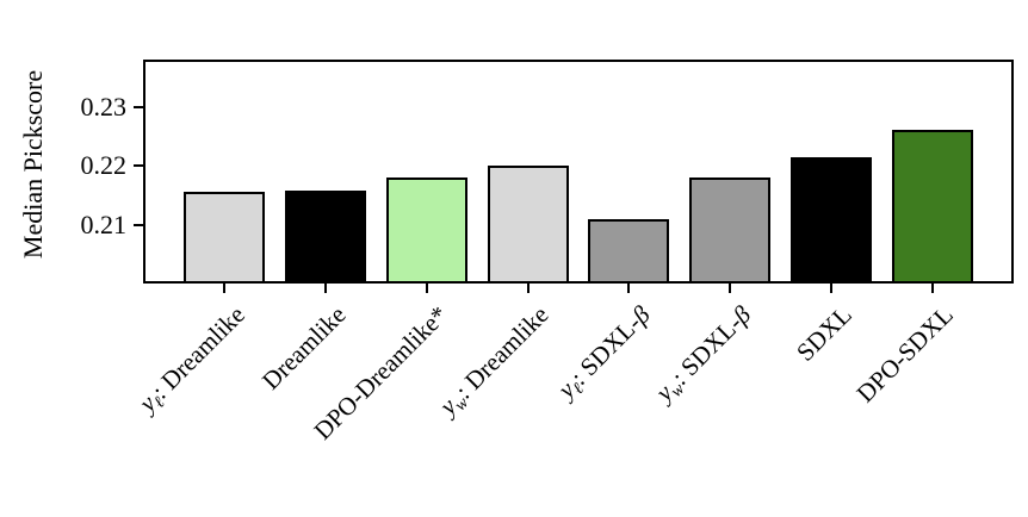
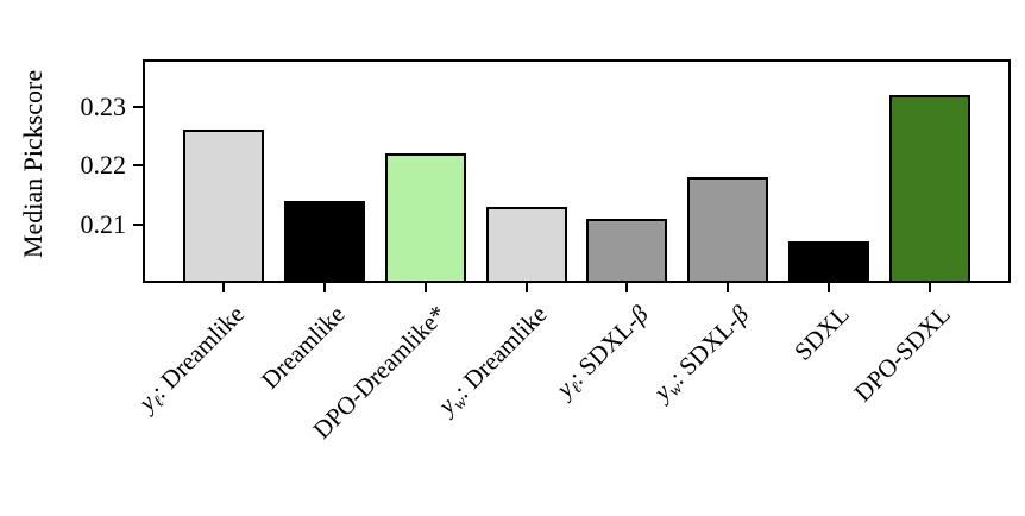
yℓ: Dreamlike: 0.215 -> 0.226
Dreamlike: 0.216 -> 0.214
DPO-Dreamlike*: 0.218 -> 0.222
yw: Dreamlike: 0.220 -> 0.213
SDXL: 0.222 -> 0.207
DPO-SDXL: 0.226 -> 0.232
